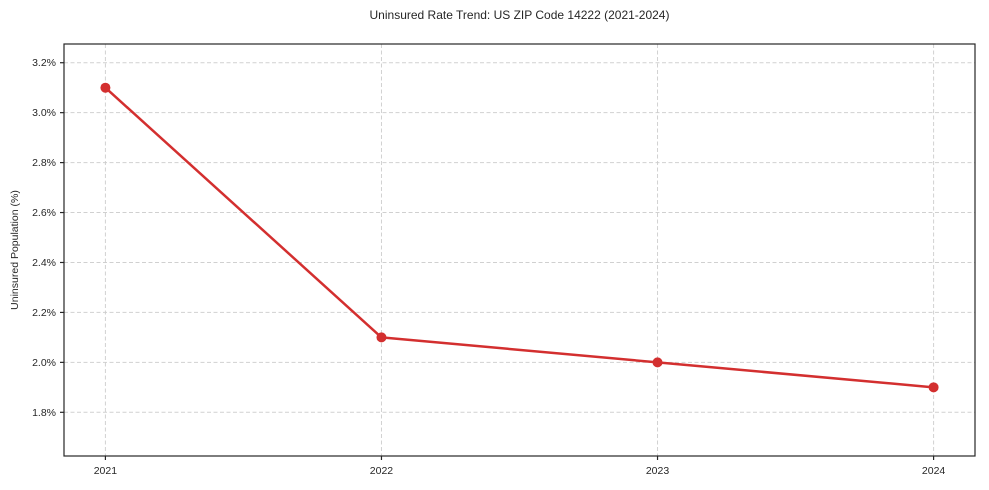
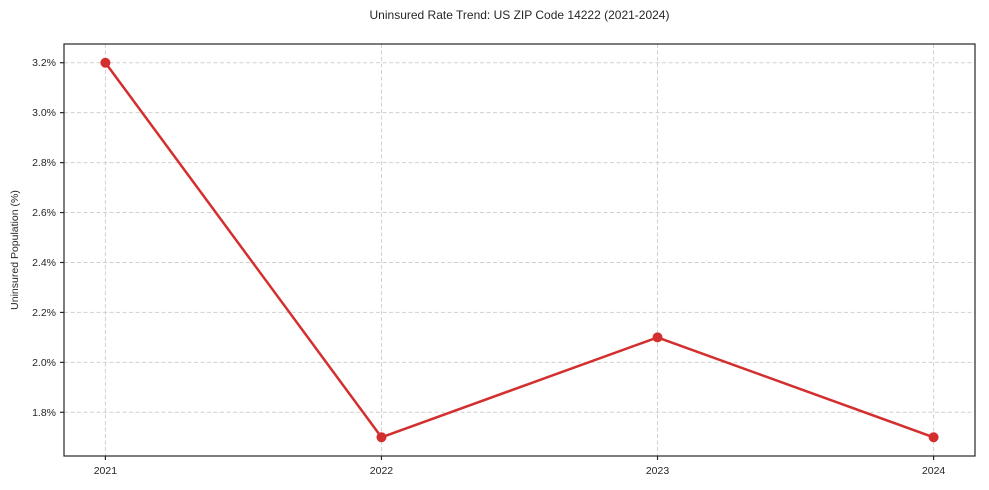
2021: 3.1% -> 3.2%
2022: 2.1% -> 1.7%
2023: 2.0% -> 2.1%
2024: 1.9% -> 1.7%
